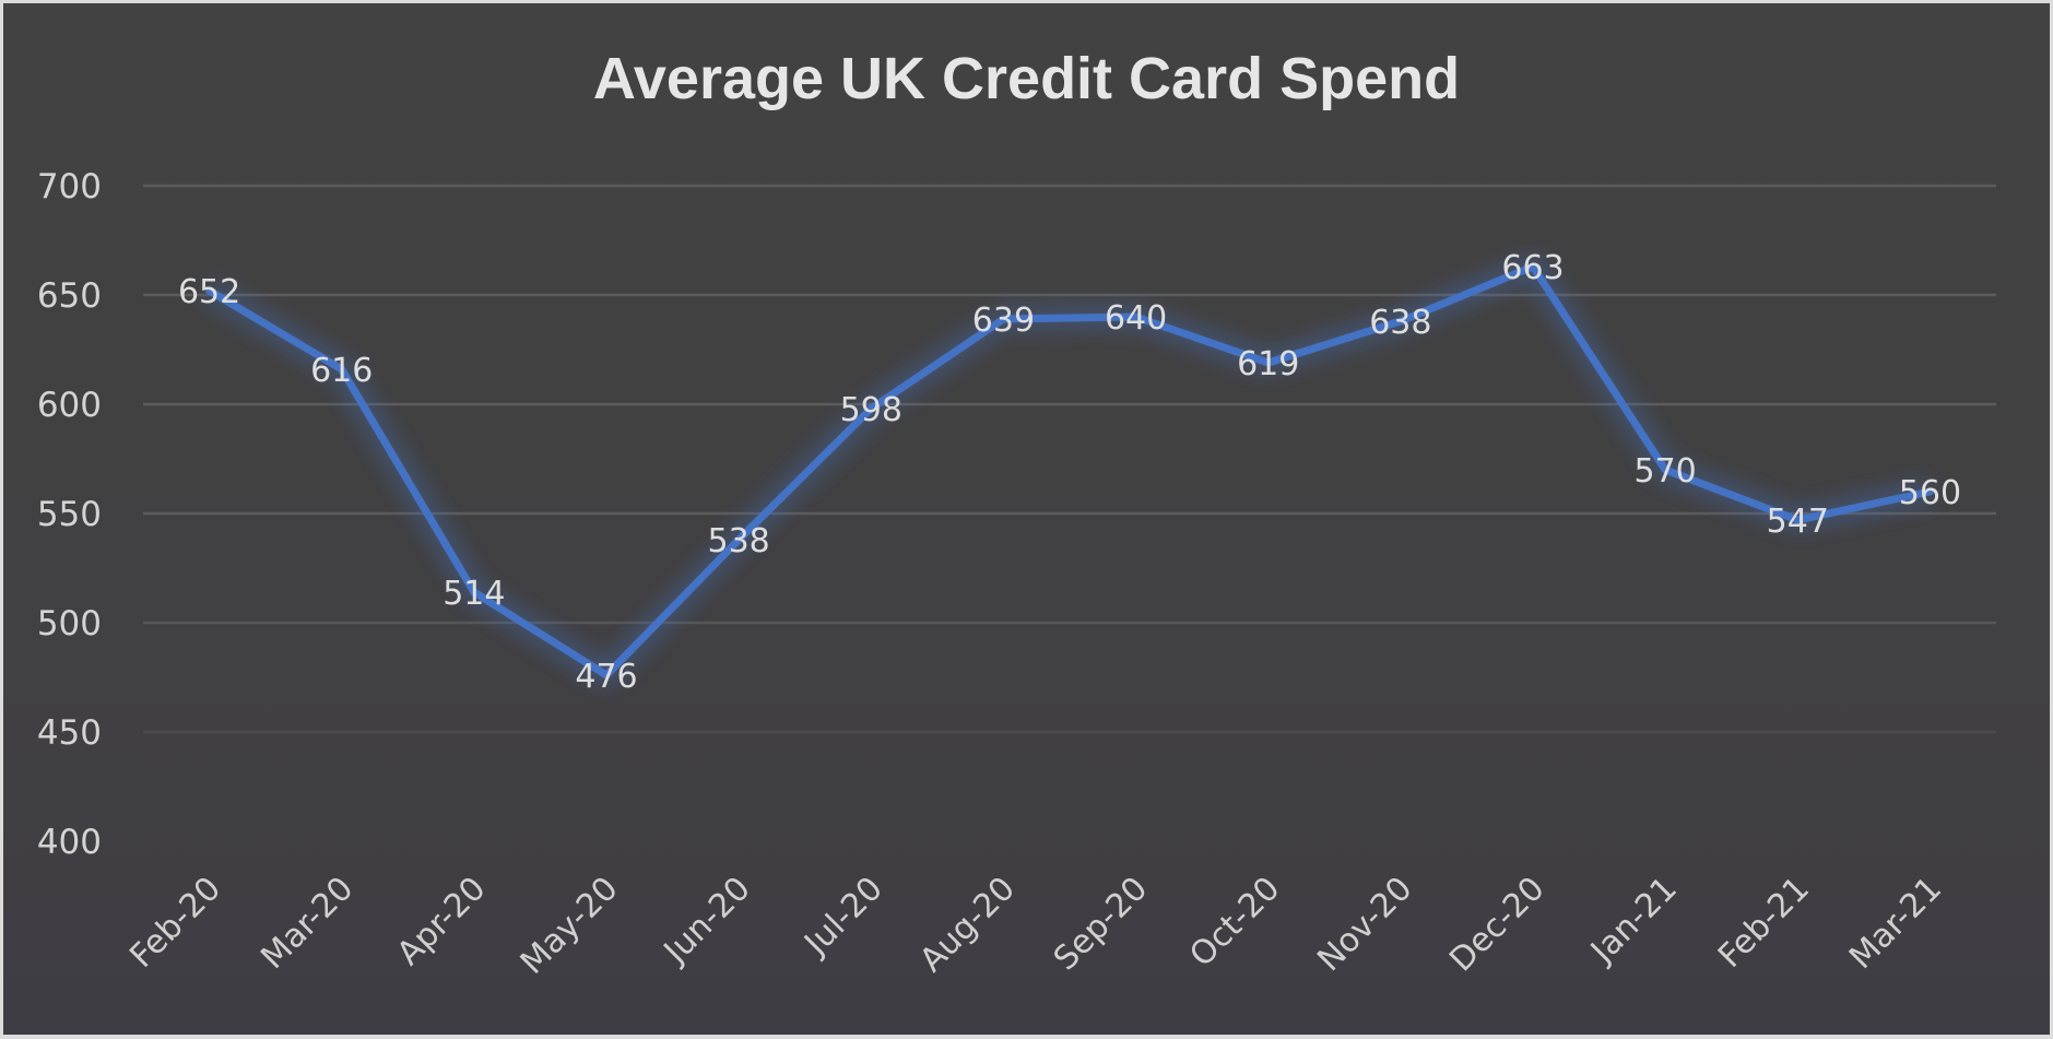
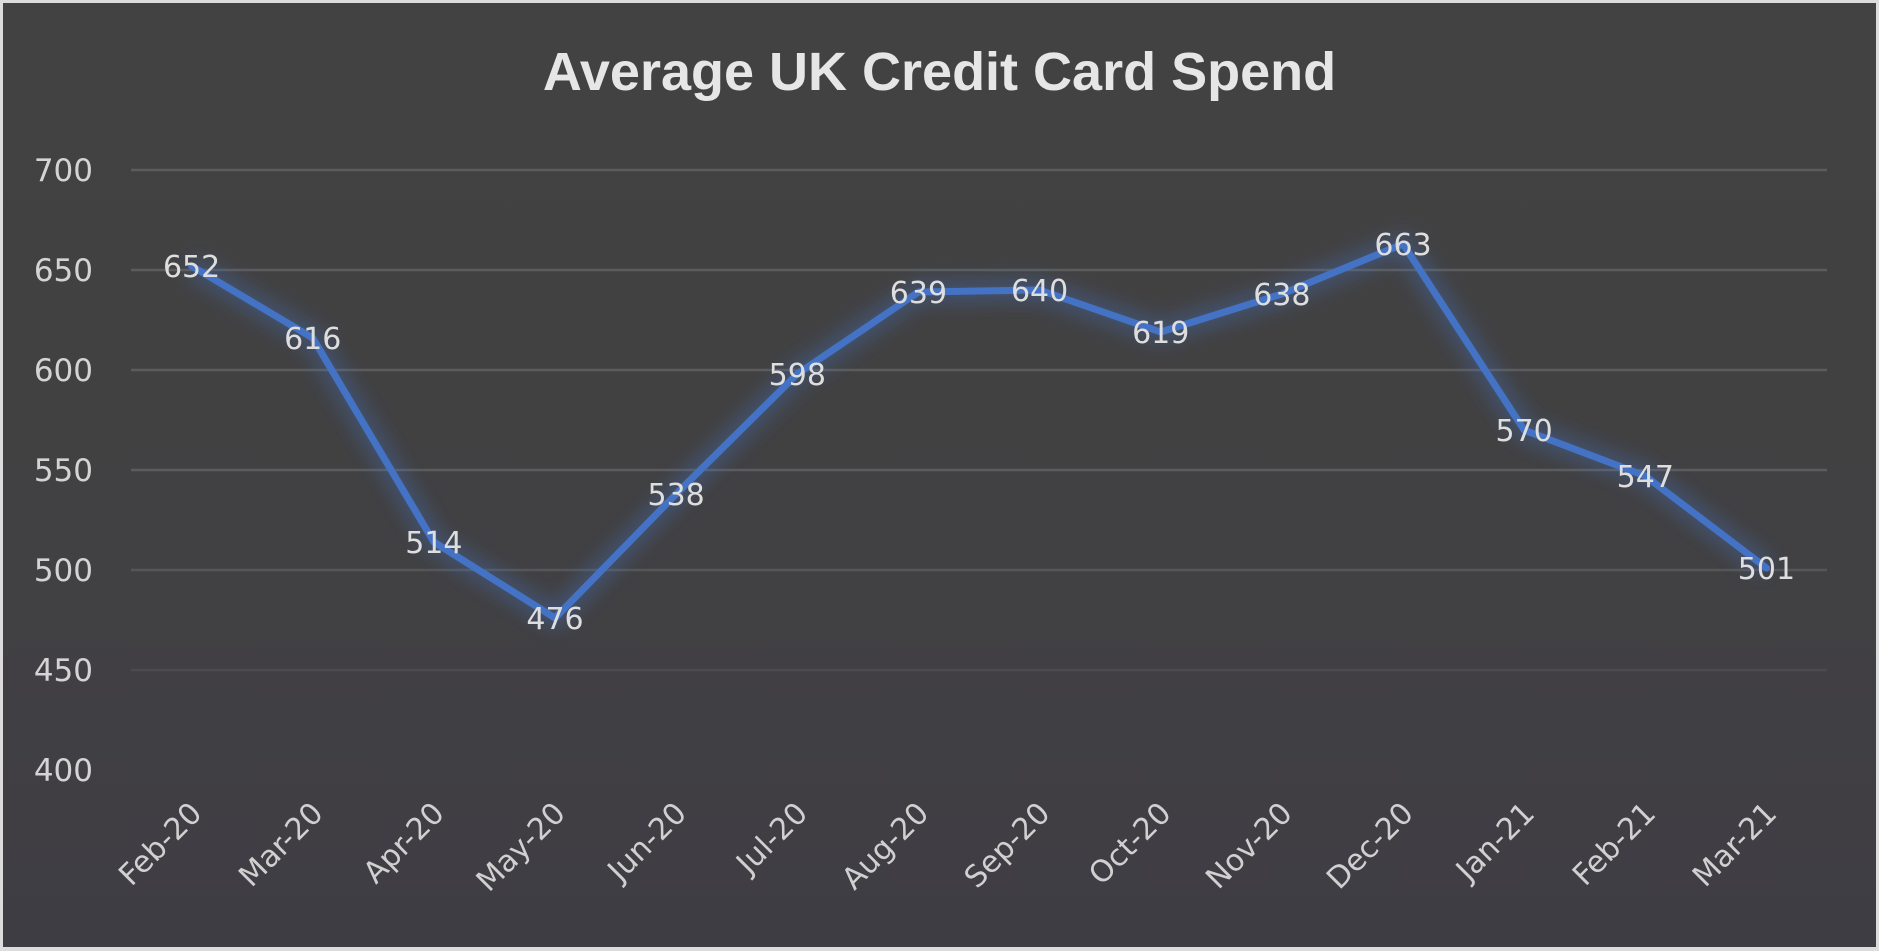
Mar-21: 560 -> 501
